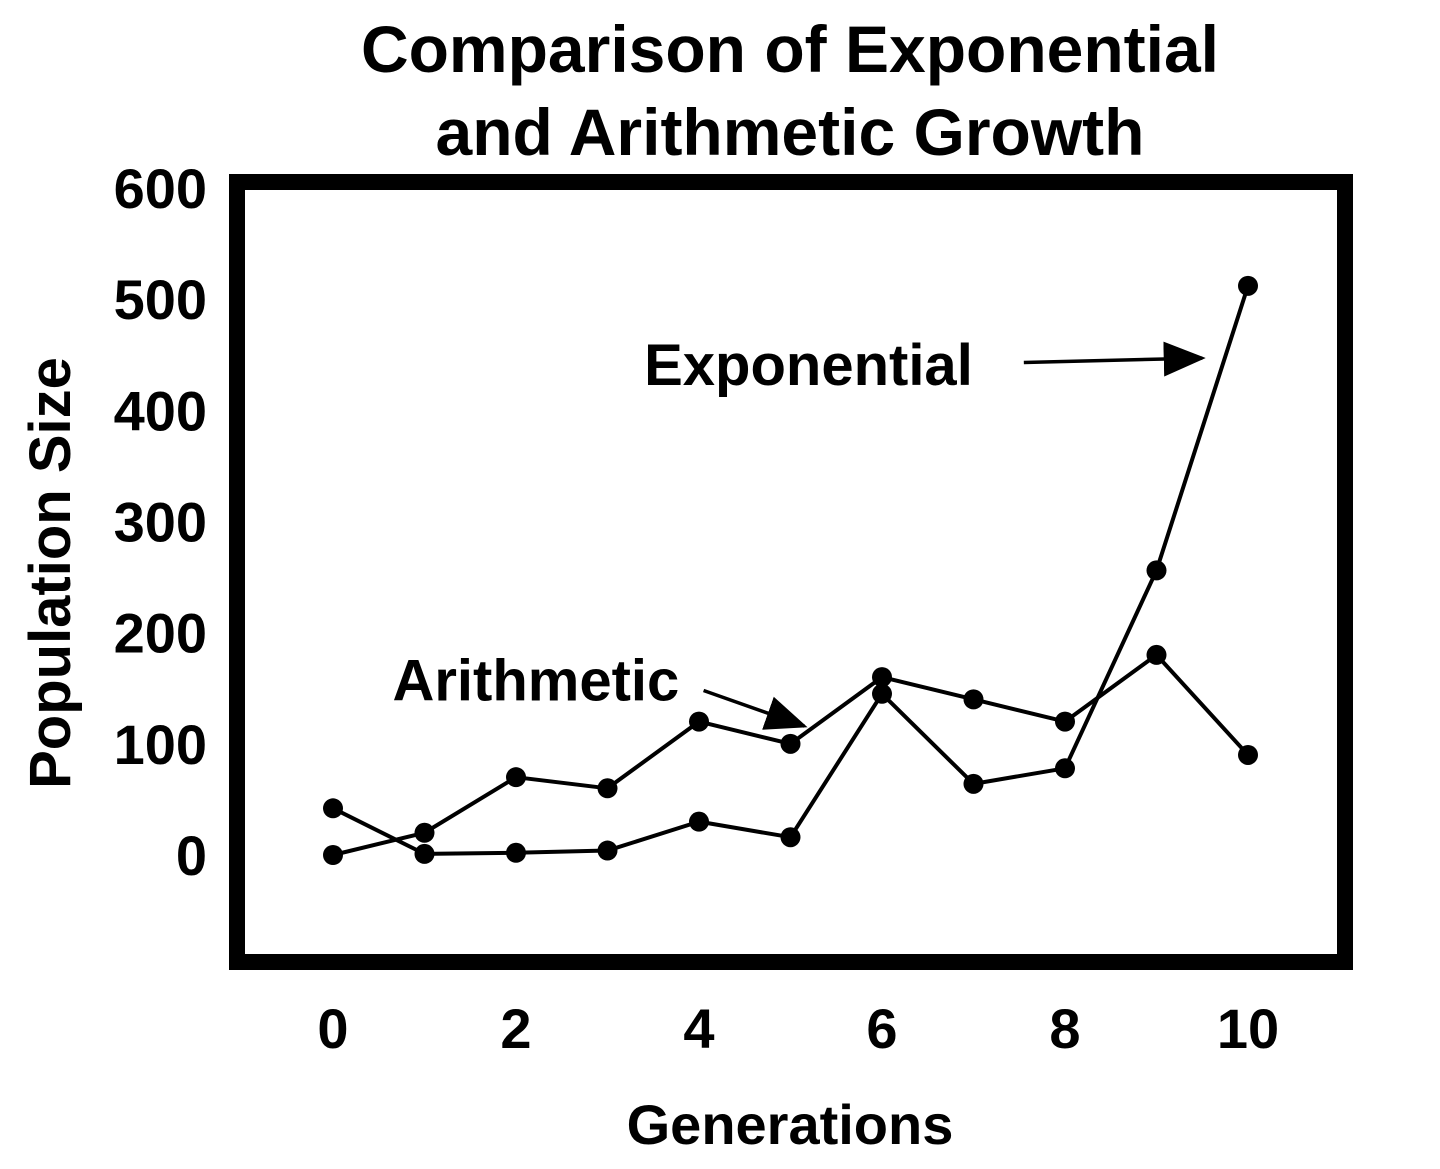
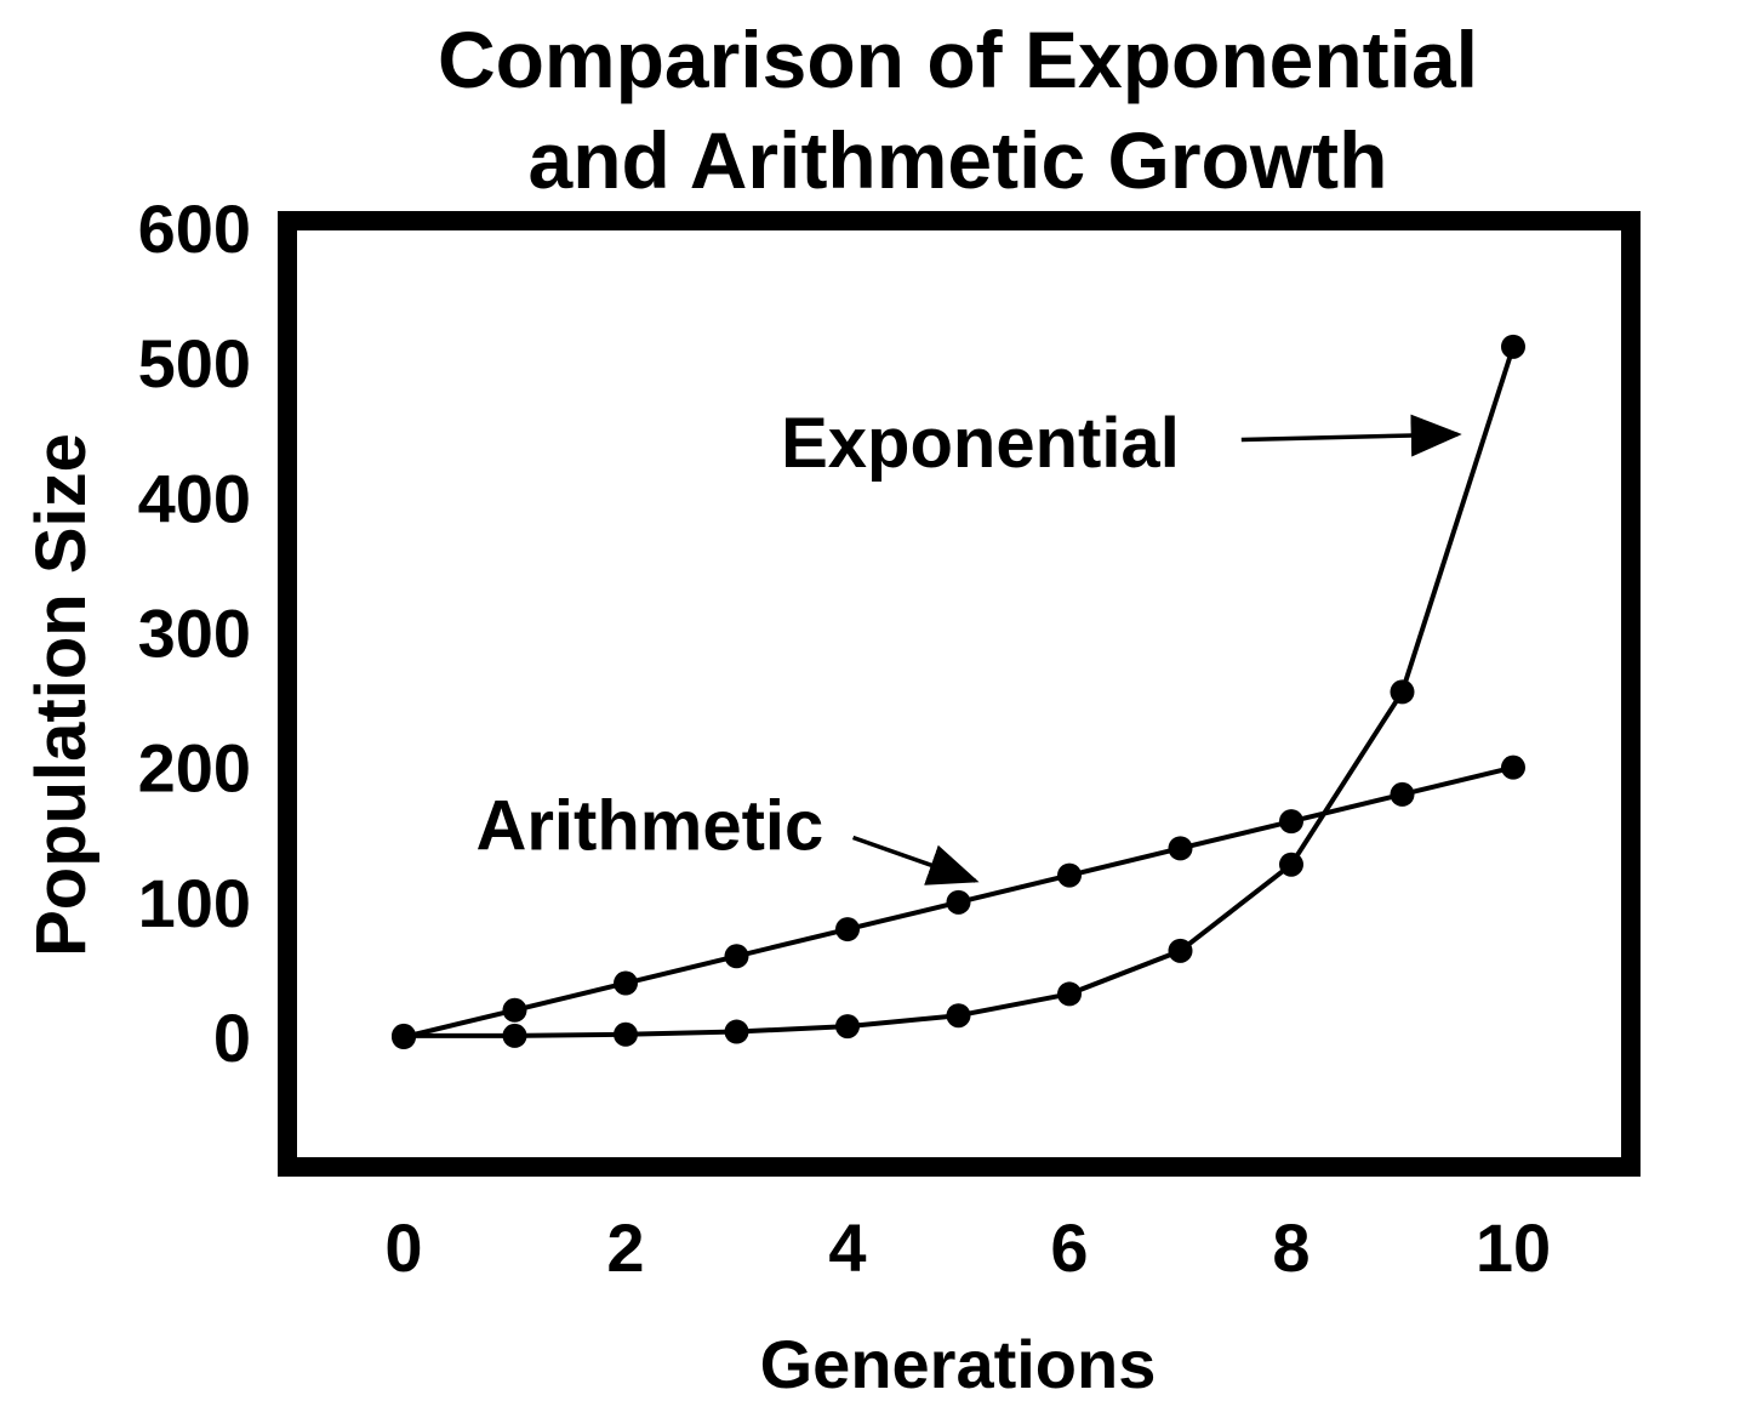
Exponential/0: 42 -> 1
Arithmetic/2: 70 -> 40
Arithmetic/4: 120 -> 80
Exponential/4: 30 -> 8
Arithmetic/6: 160 -> 120
Exponential/6: 145 -> 32
Arithmetic/8: 120 -> 160
Exponential/8: 78 -> 128
Arithmetic/10: 90 -> 200
